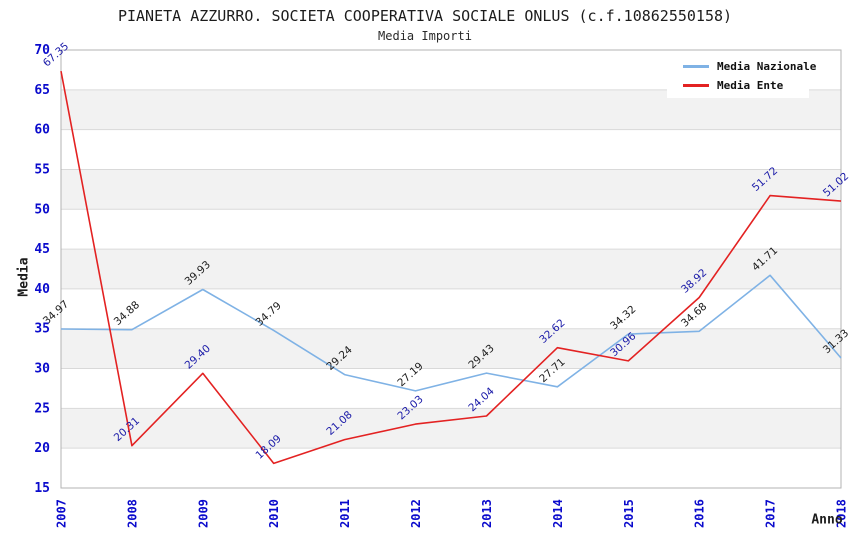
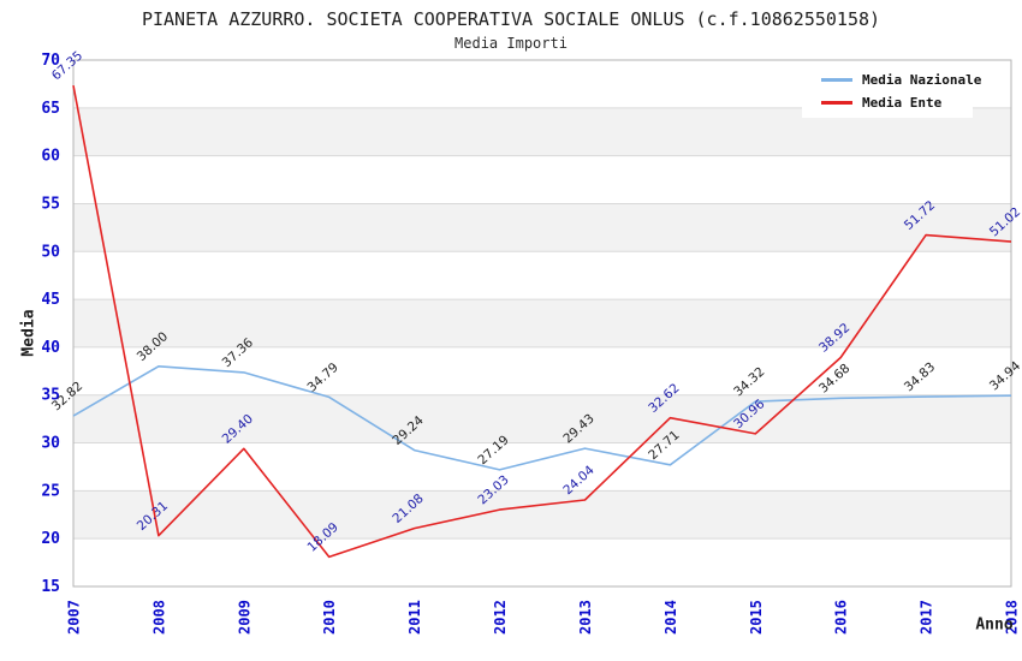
Media Nazionale/2007: 34.97 -> 32.82
Media Nazionale/2008: 34.88 -> 38.00
Media Nazionale/2009: 39.93 -> 37.36
Media Nazionale/2017: 41.71 -> 34.83
Media Nazionale/2018: 31.33 -> 34.94
